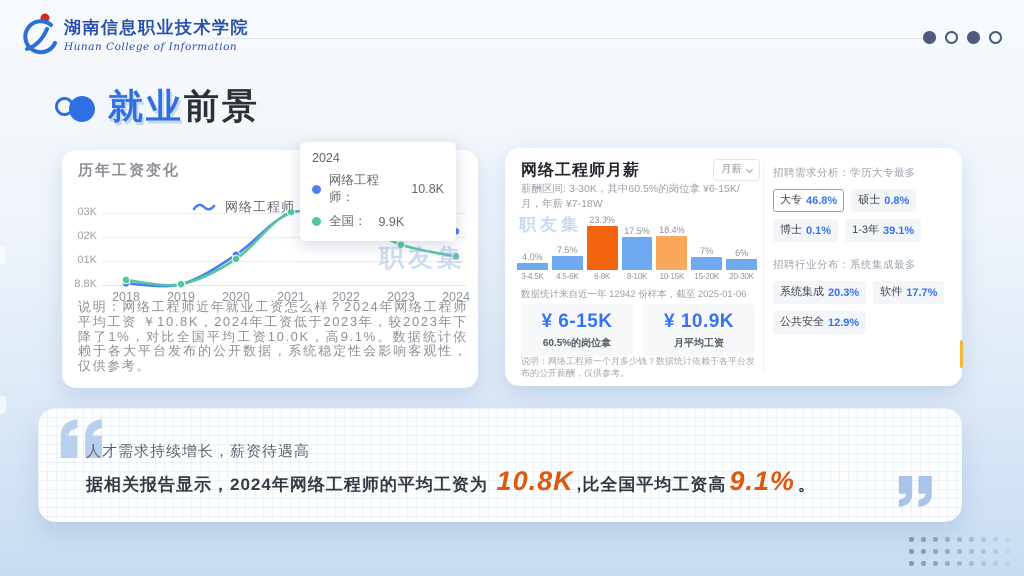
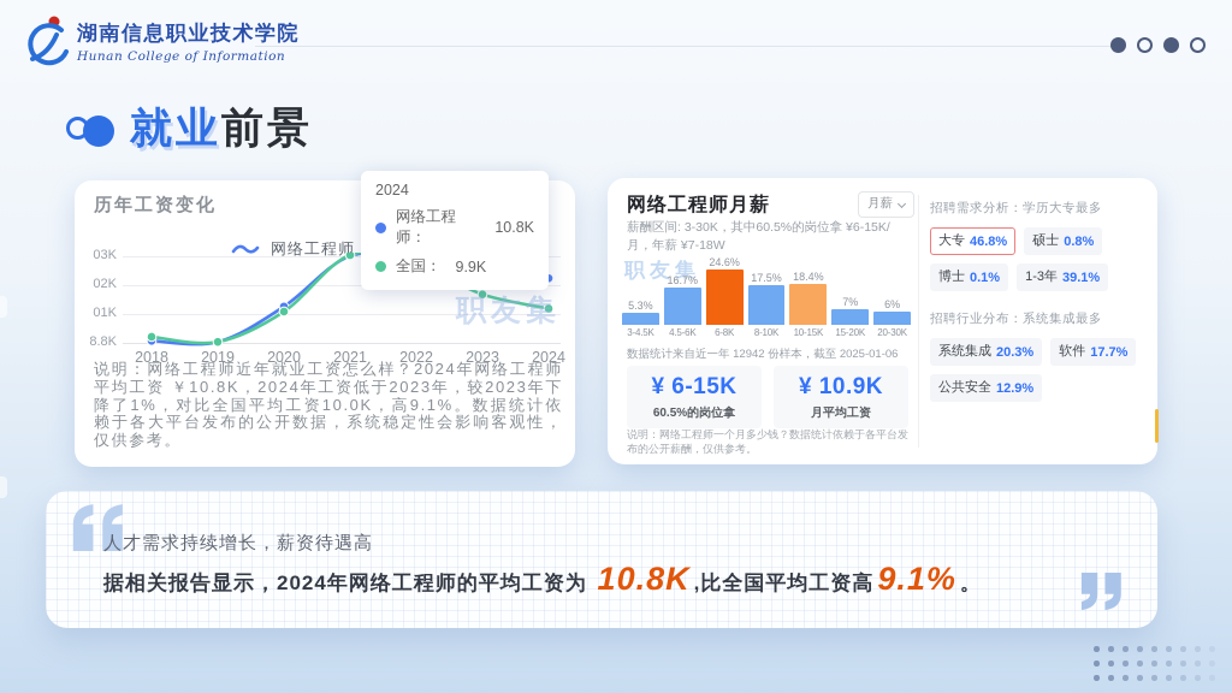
网络工程师月薪/3-4.5K: 4.0% -> 5.3%
网络工程师月薪/4.5-6K: 7.5% -> 16.7%
网络工程师月薪/6-8K: 23.3% -> 24.6%
